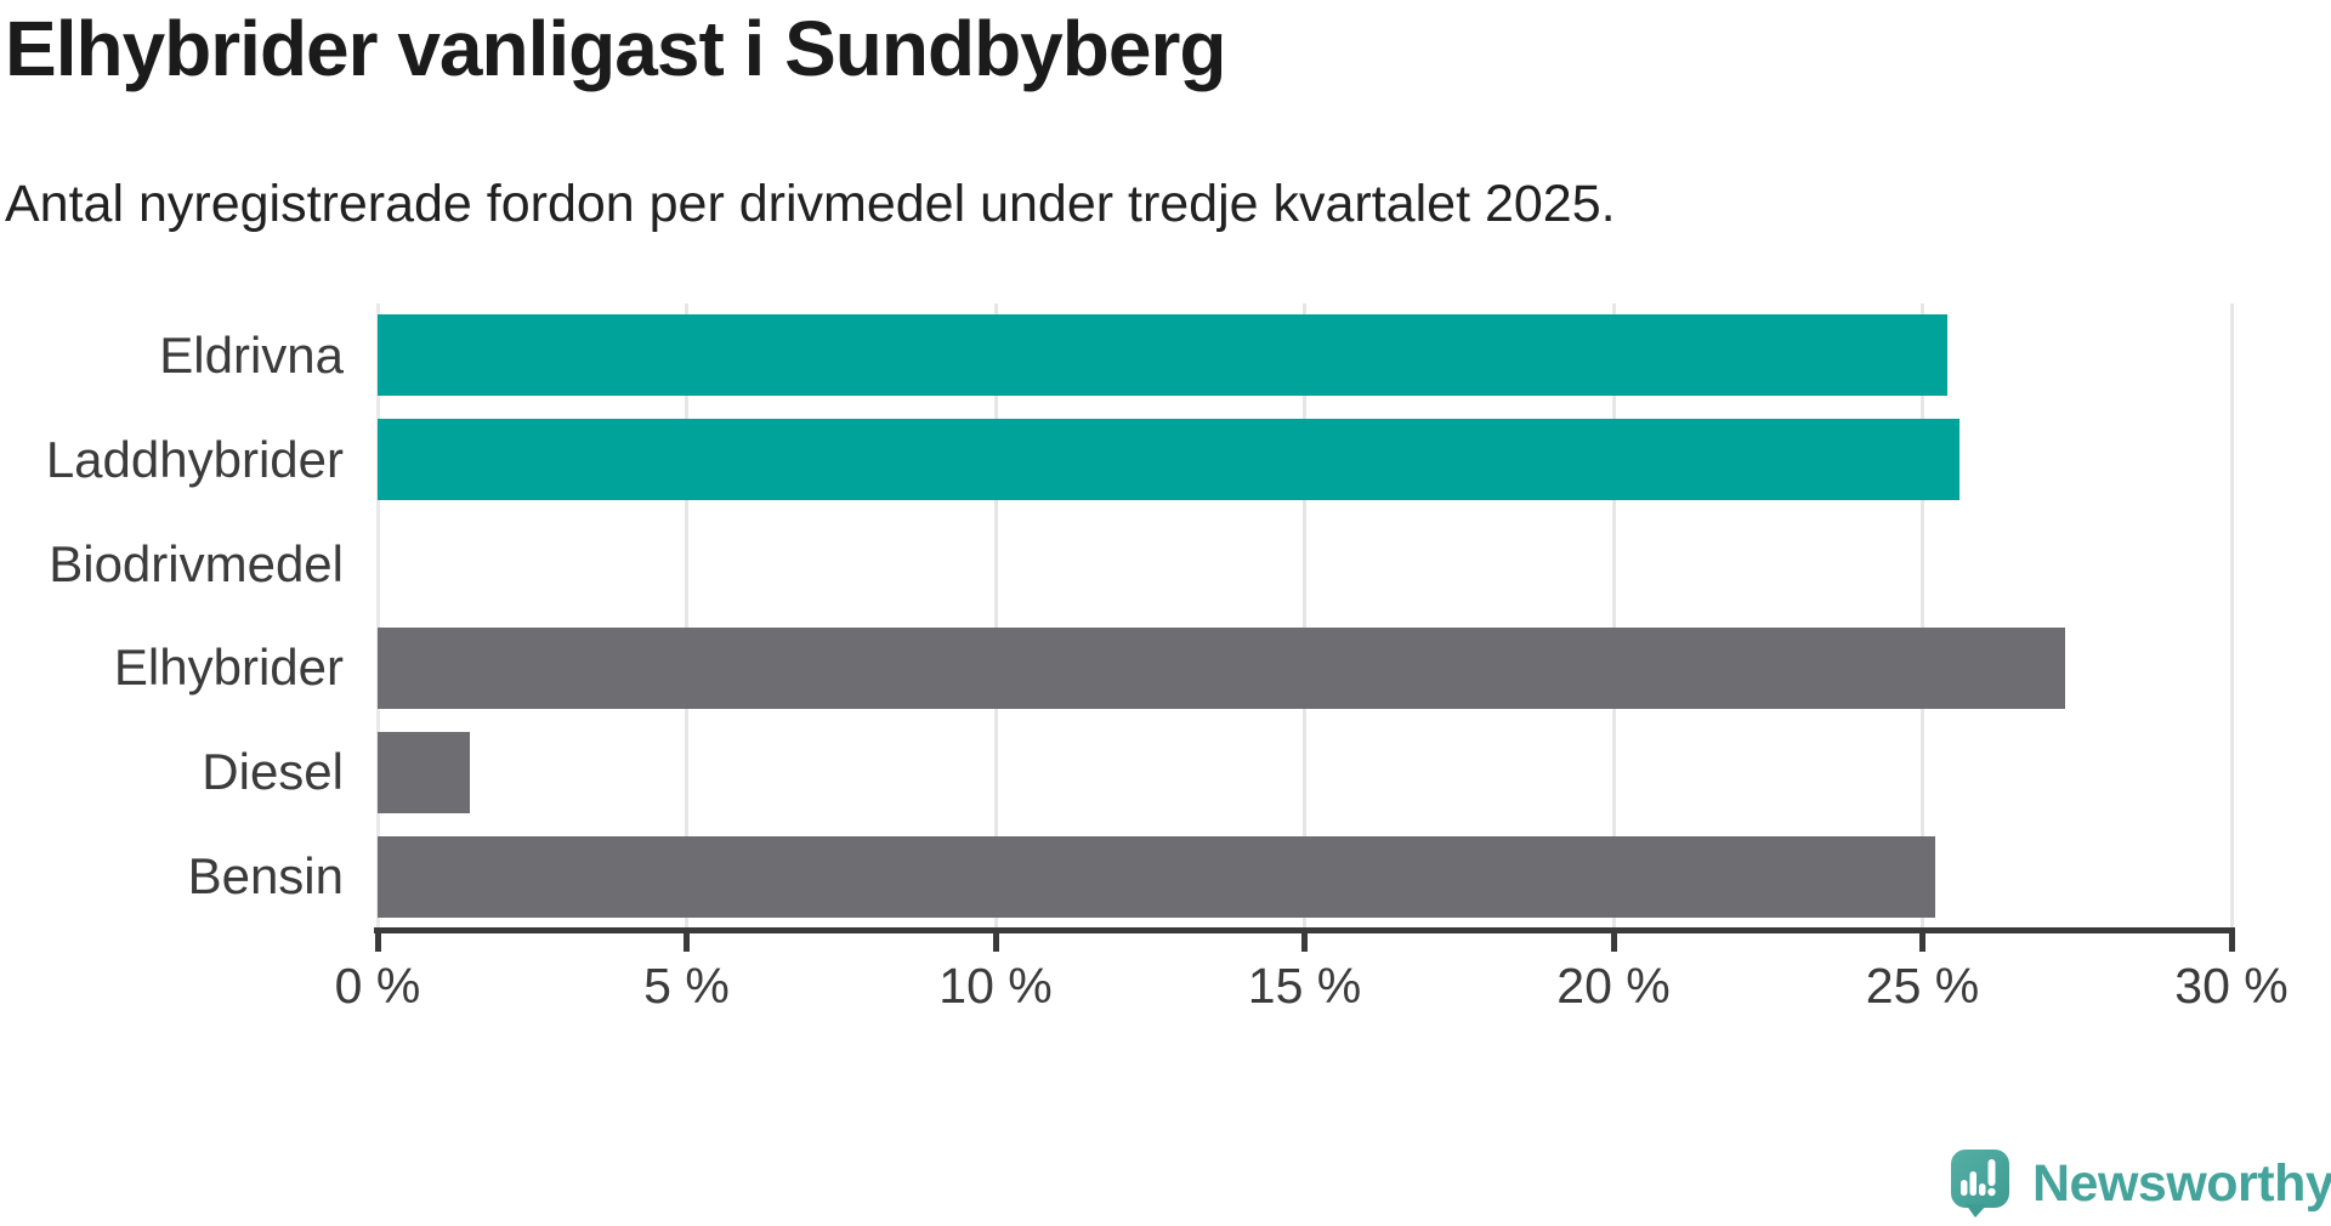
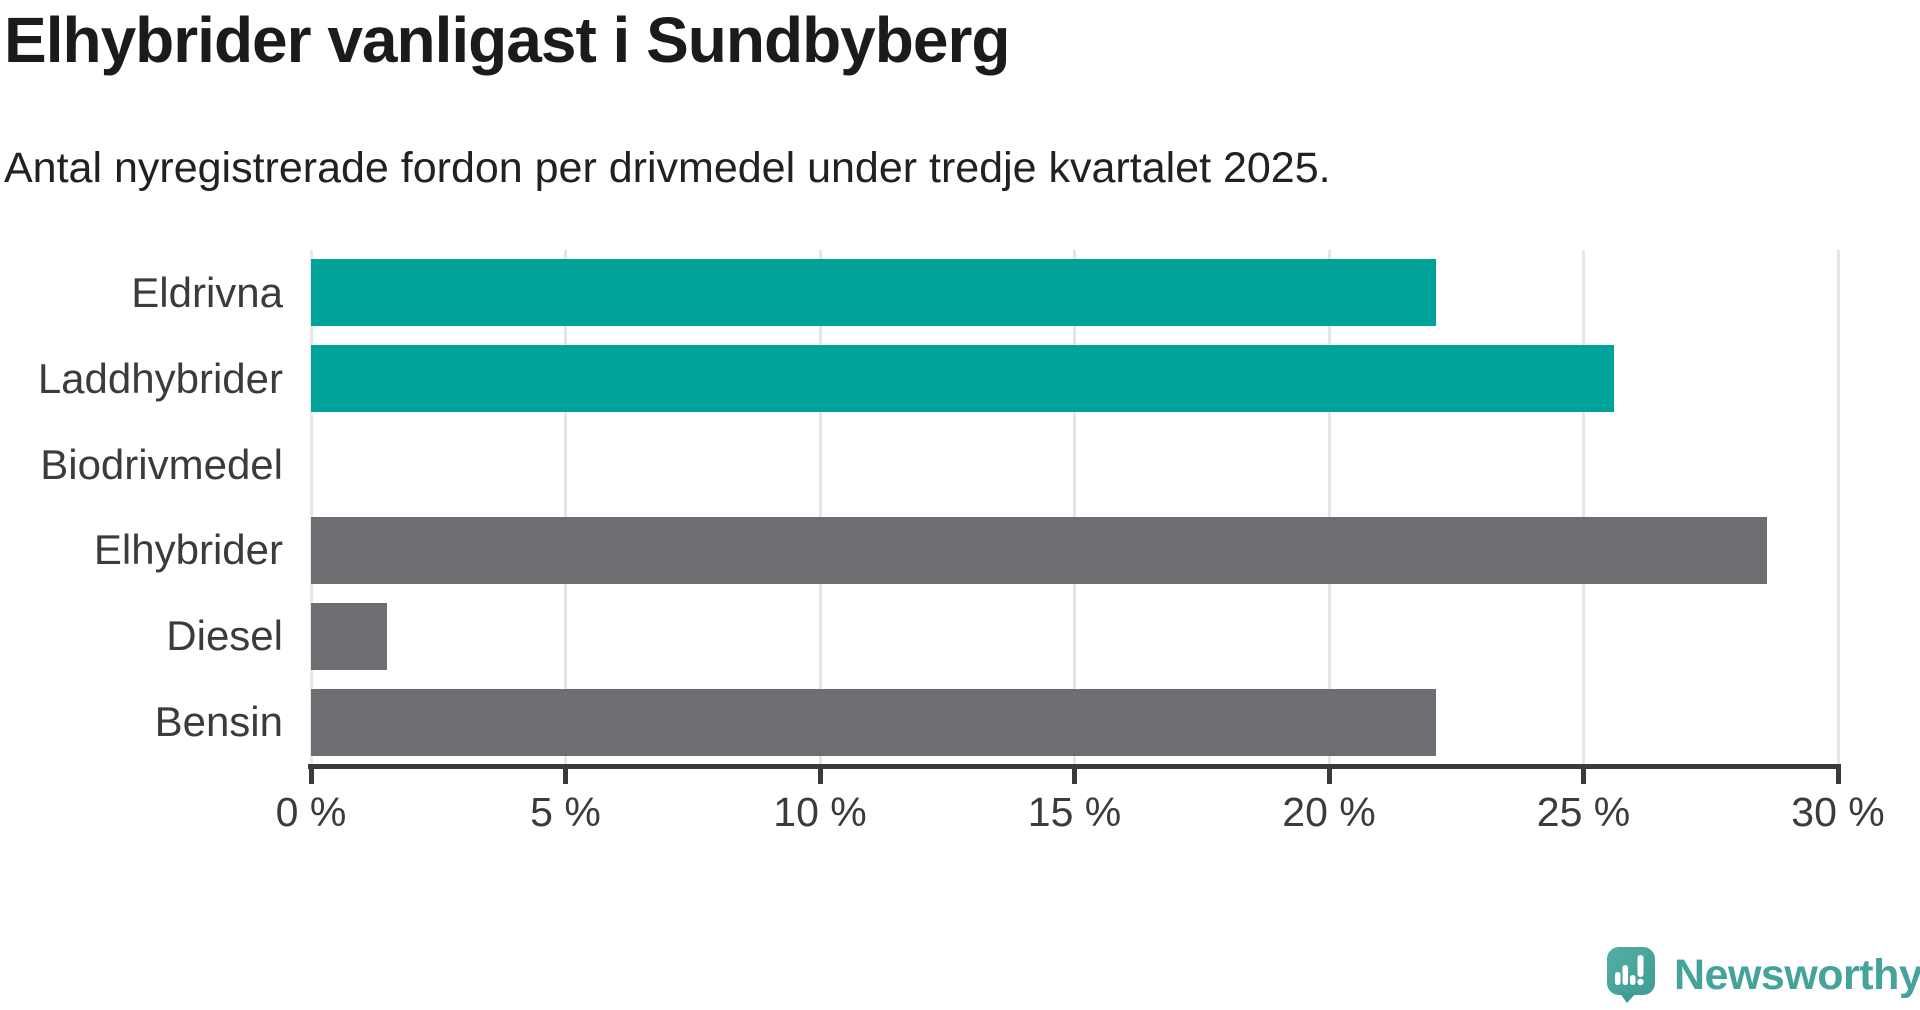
Eldrivna: 25.4% -> 22.1%
Elhybrider: 27.3% -> 28.6%
Bensin: 25.2% -> 22.1%
